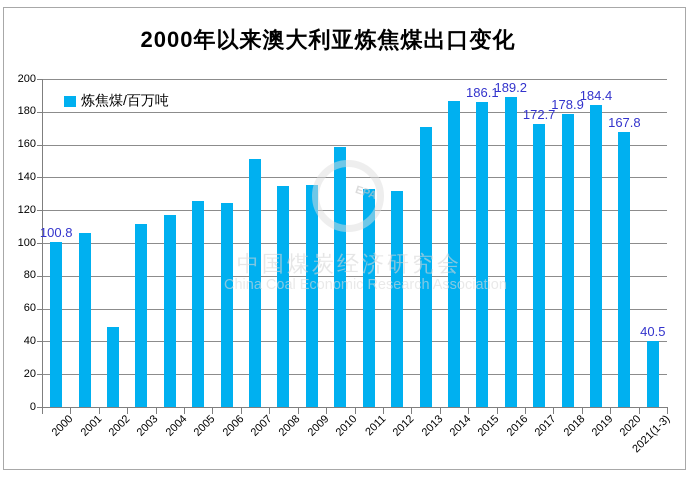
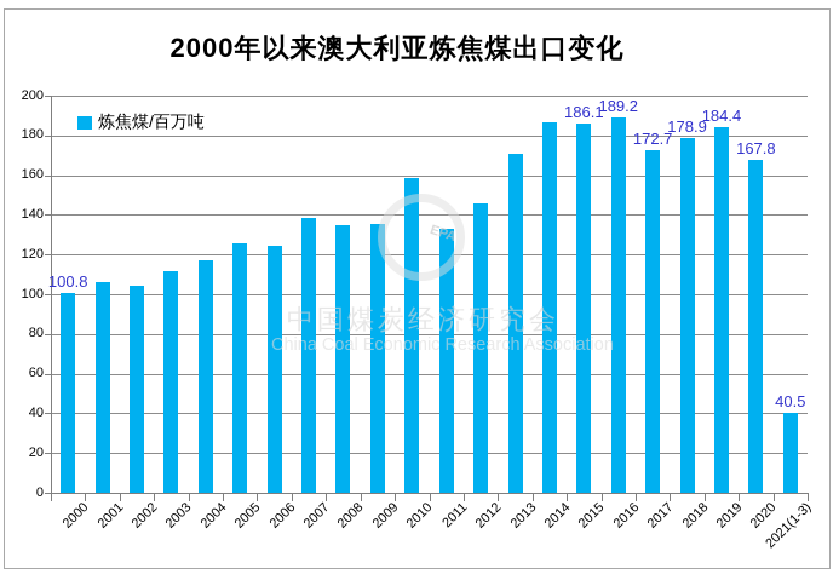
2002: 49 -> 104
2007: 151 -> 138
2012: 132 -> 146
